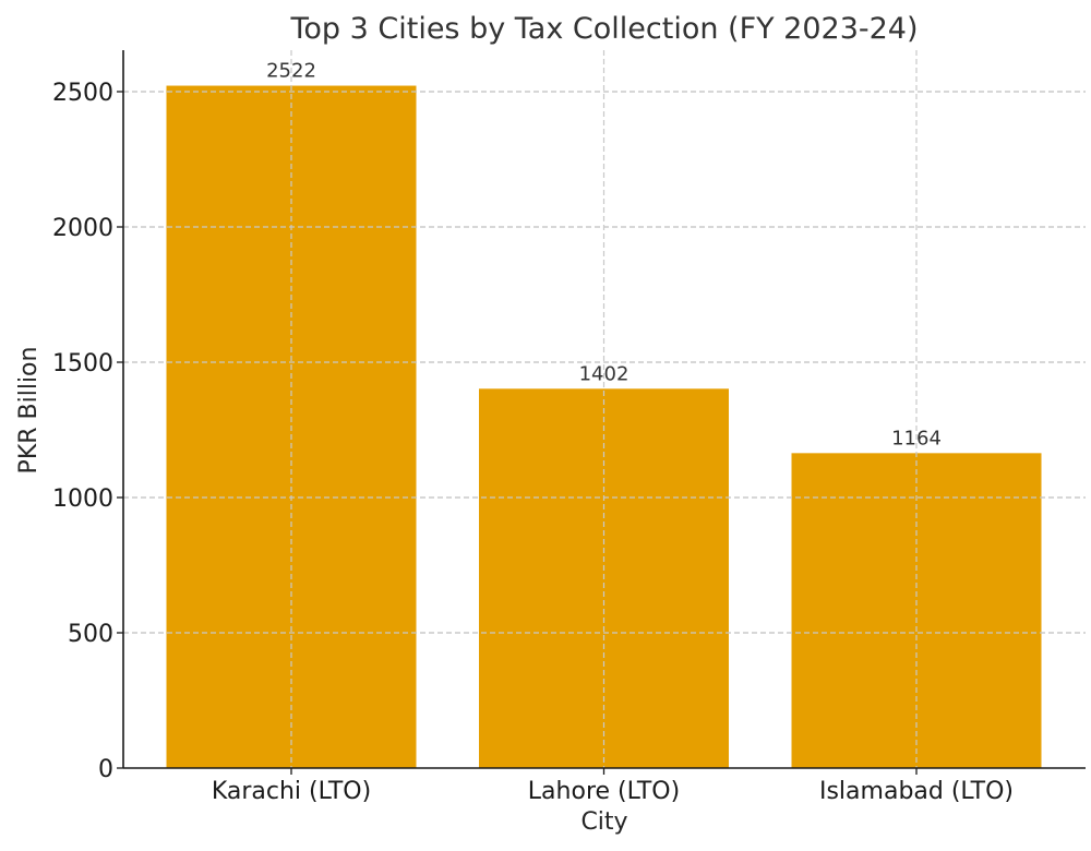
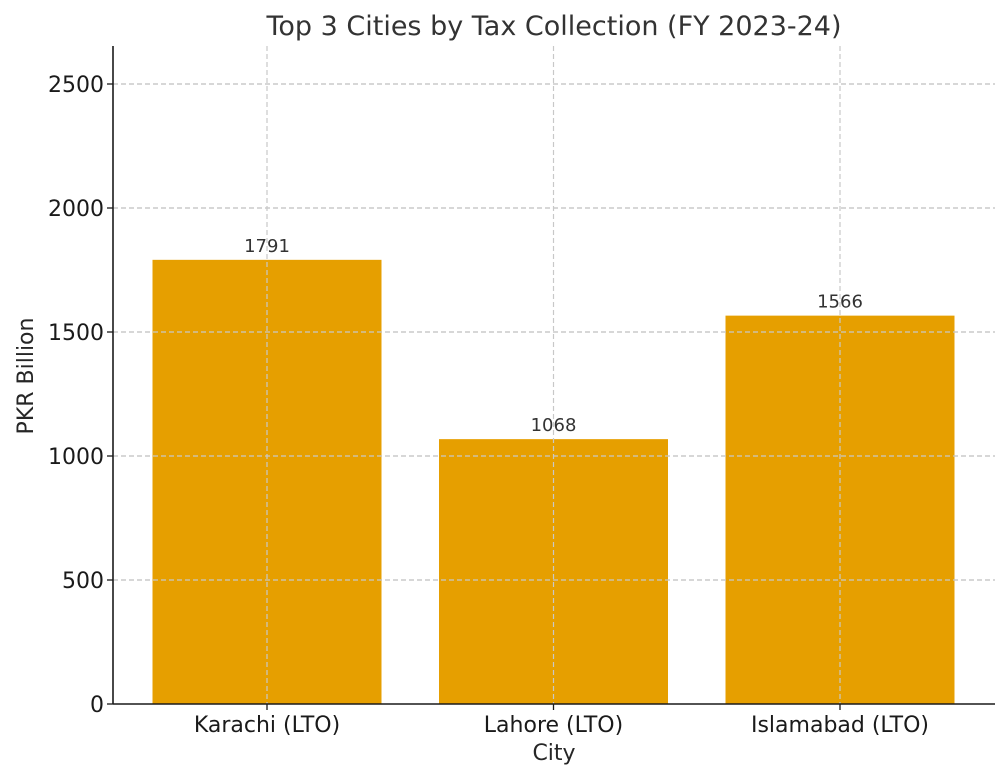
Karachi (LTO): 2522 -> 1791
Lahore (LTO): 1402 -> 1068
Islamabad (LTO): 1164 -> 1566
